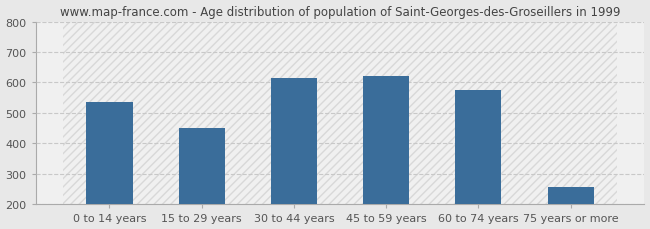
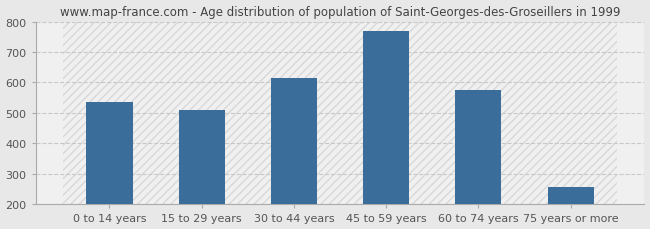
15 to 29 years: 450 -> 510
45 to 59 years: 620 -> 770
